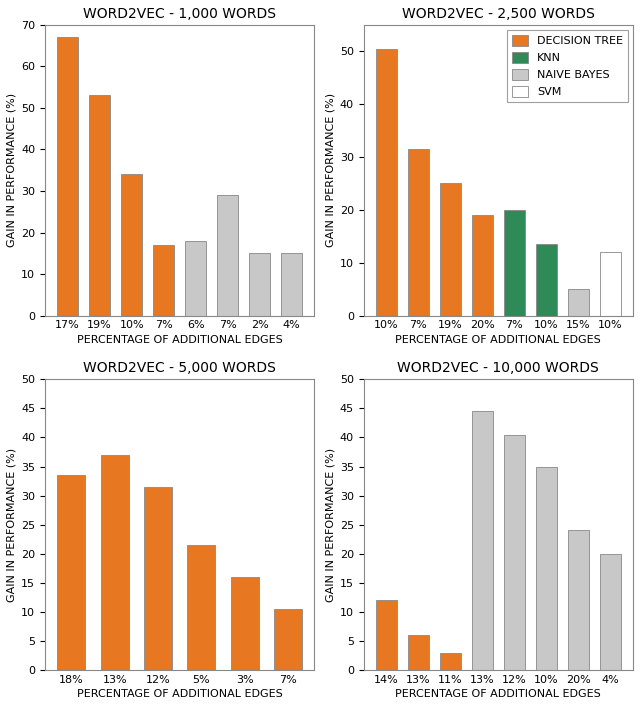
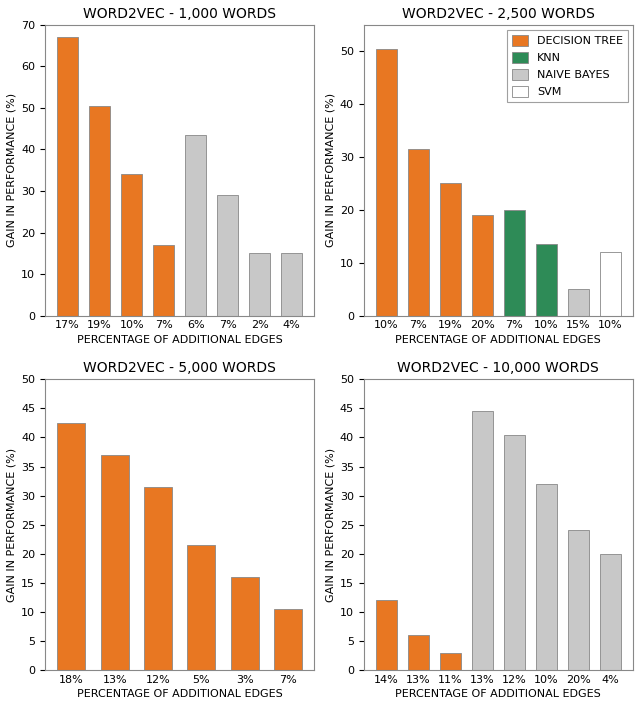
WORD2VEC - 1,000 WORDS/19%: 53.0 -> 50.5
WORD2VEC - 1,000 WORDS/6%: 18.0 -> 43.5
WORD2VEC - 5,000 WORDS/18%: 33.6 -> 42.5
WORD2VEC - 10,000 WORDS/10%: 35.0 -> 32.0
